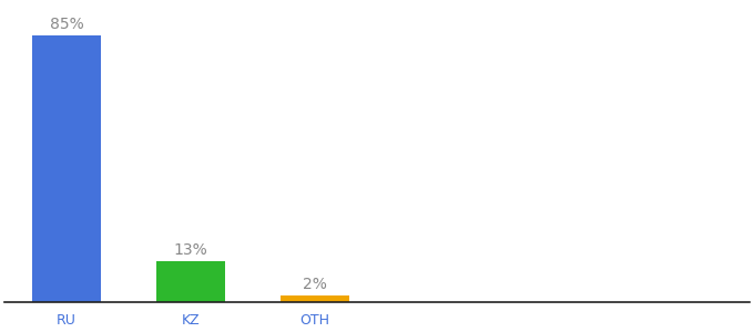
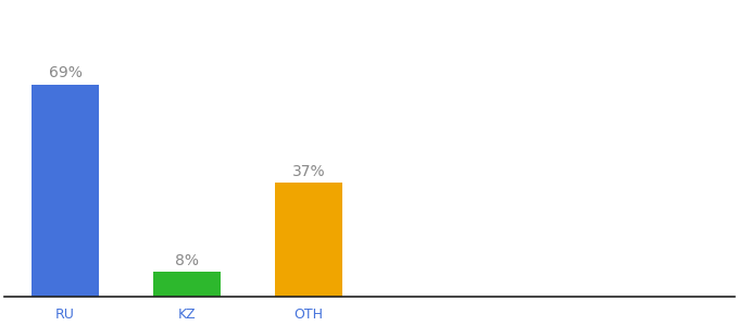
RU: 85% -> 69%
KZ: 13% -> 8%
OTH: 2% -> 37%
